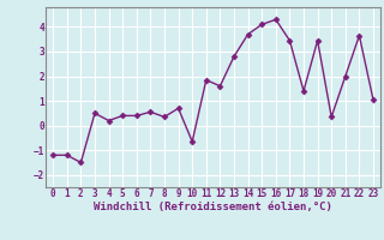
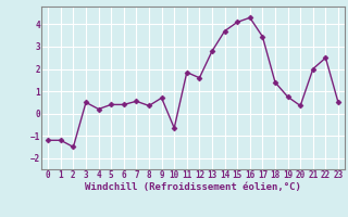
19: 3.45 -> 0.75
22: 3.65 -> 2.50
23: 1.05 -> 0.50
